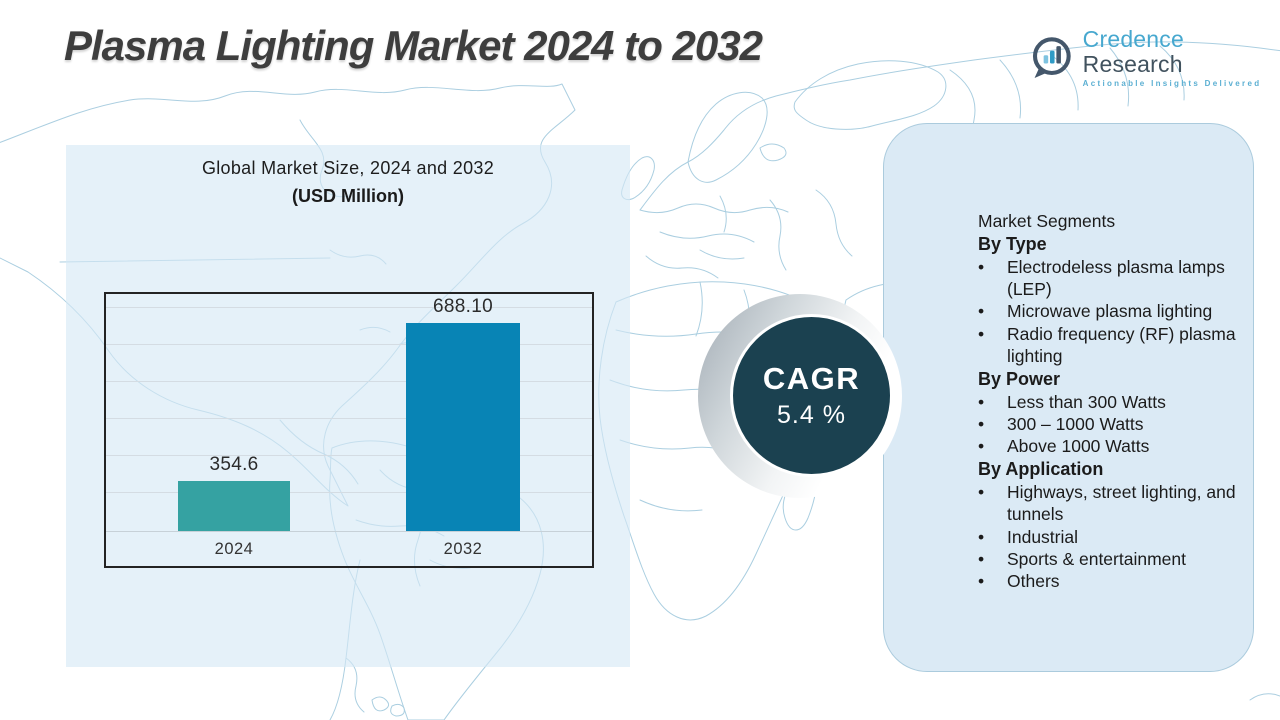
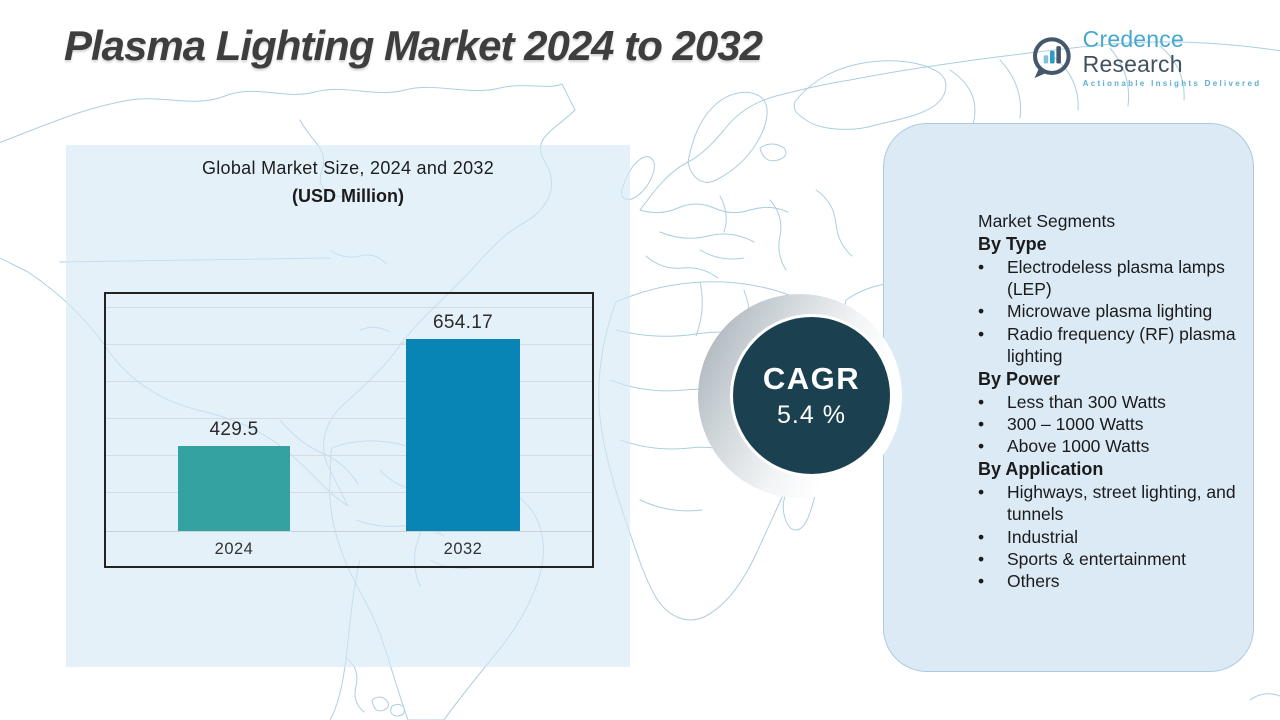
2024: 354.6 -> 429.5
2032: 688.10 -> 654.17
